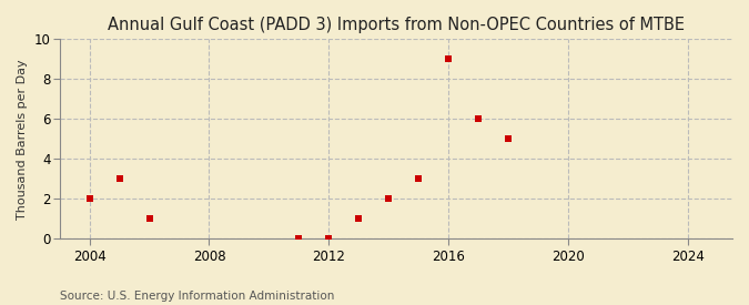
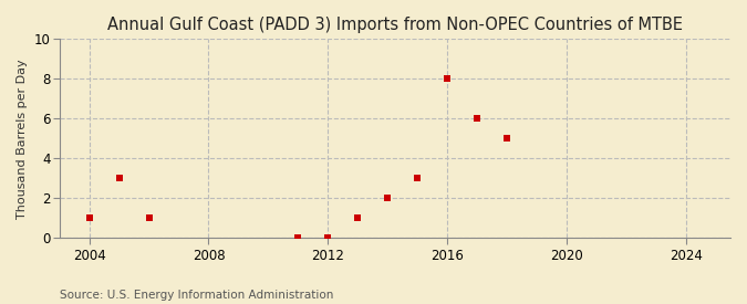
2004: 2 -> 1
2016: 9 -> 8
